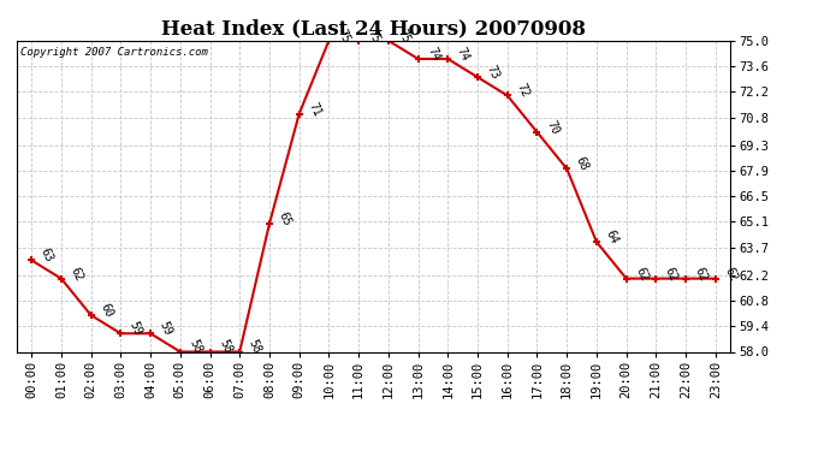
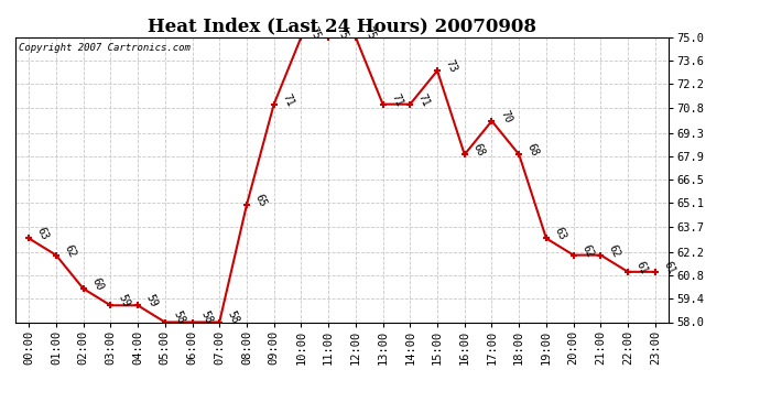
13:00: 74 -> 71
14:00: 74 -> 71
16:00: 72 -> 68
19:00: 64 -> 63
22:00: 62 -> 61
23:00: 62 -> 61
